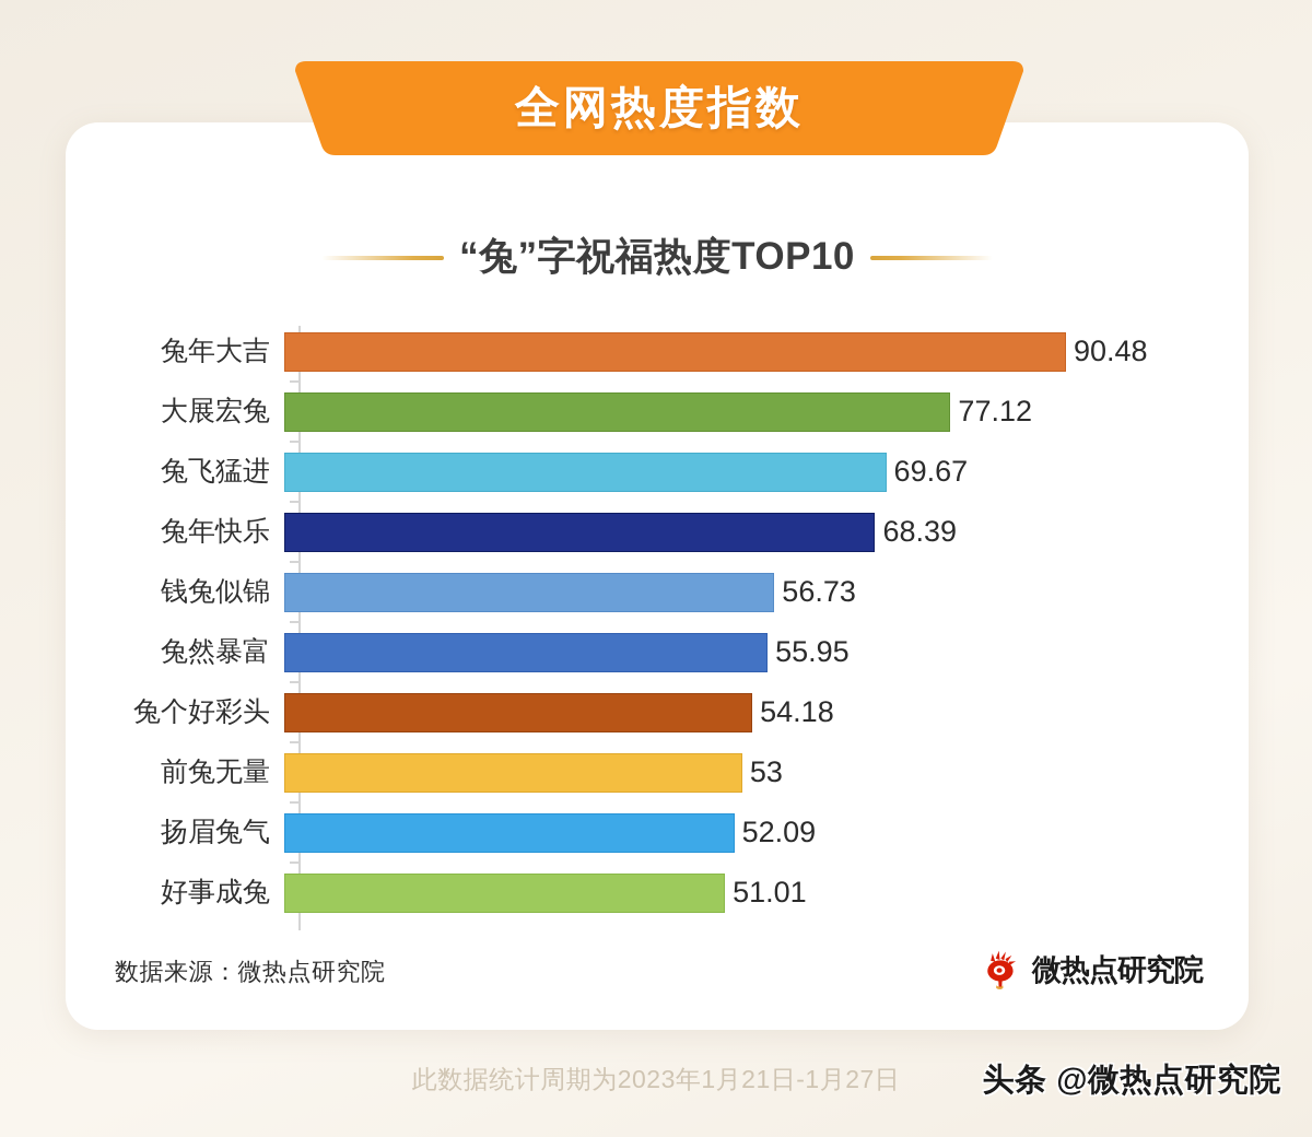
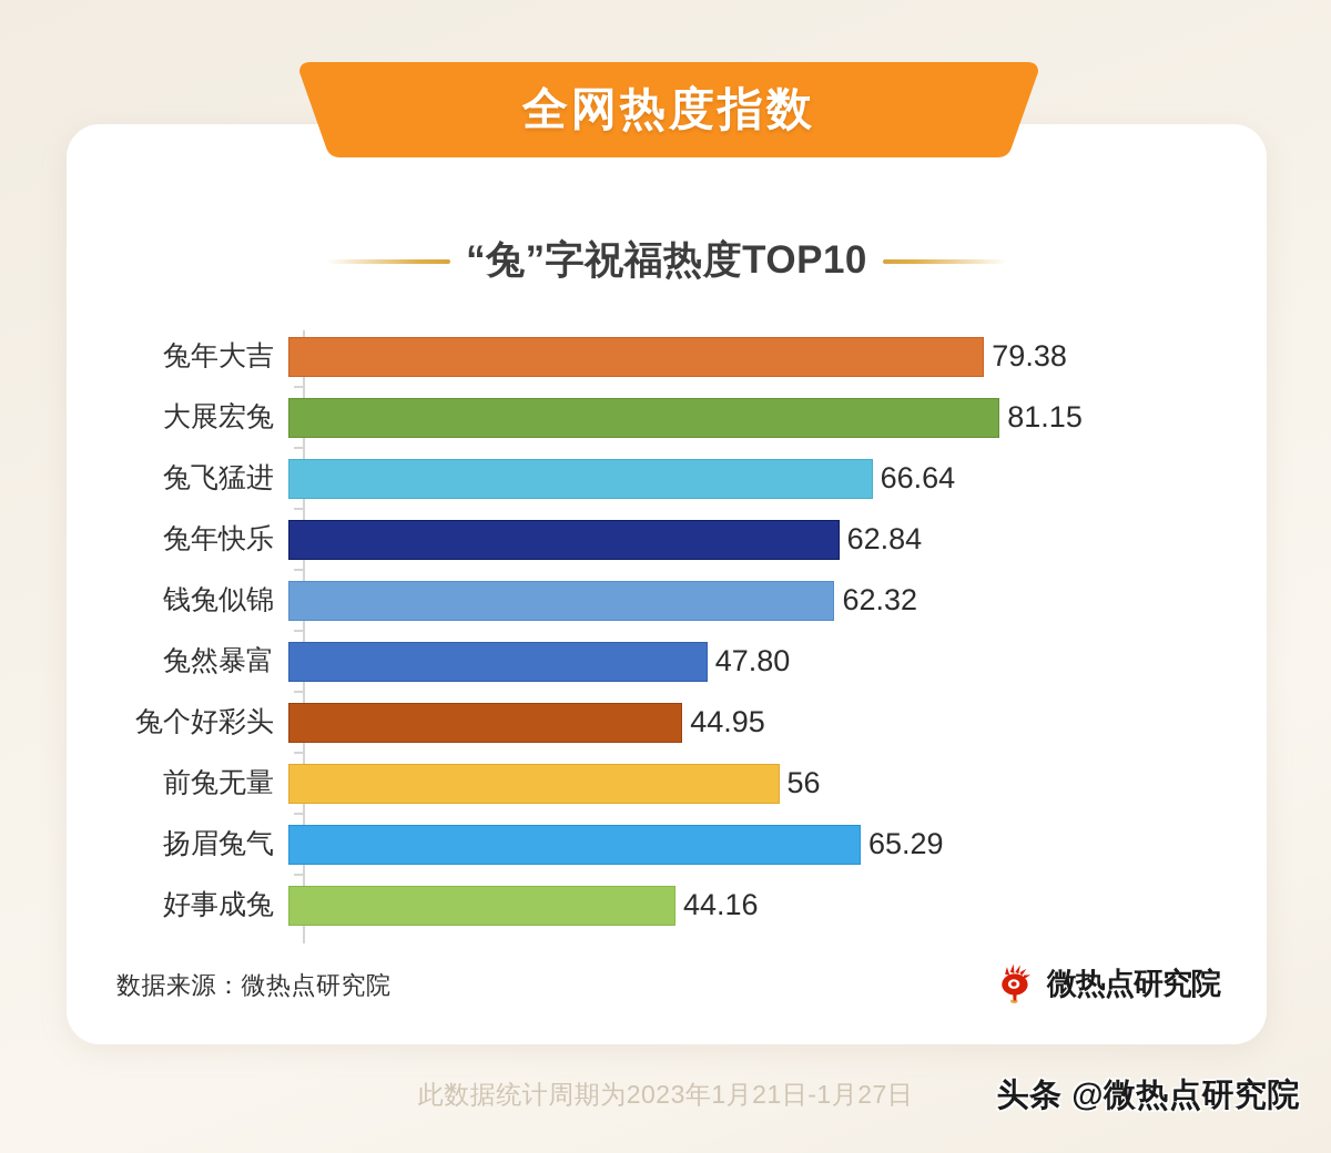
兔年大吉: 90.48 -> 79.38
大展宏兔: 77.12 -> 81.15
兔飞猛进: 69.67 -> 66.64
兔年快乐: 68.39 -> 62.84
钱兔似锦: 56.73 -> 62.32
兔然暴富: 55.95 -> 47.80
兔个好彩头: 54.18 -> 44.95
前兔无量: 53 -> 56
扬眉兔气: 52.09 -> 65.29
好事成兔: 51.01 -> 44.16
